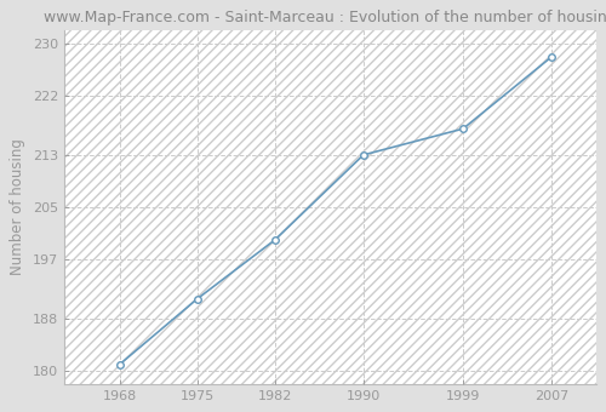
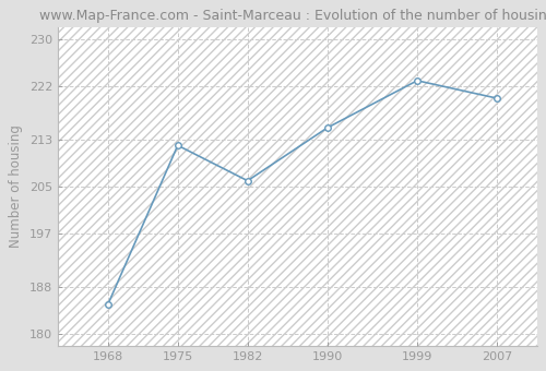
1968: 181 -> 185
1975: 191 -> 212
1982: 200 -> 206
1990: 213 -> 215
1999: 217 -> 223
2007: 228 -> 220
